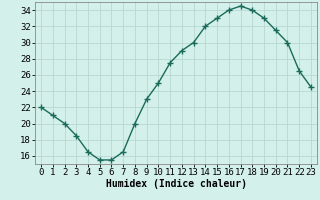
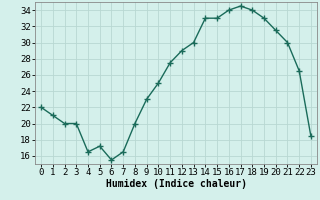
3: 18.5 -> 20.0
5: 15.5 -> 17.2
14: 32.0 -> 33.0
23: 24.5 -> 18.4
